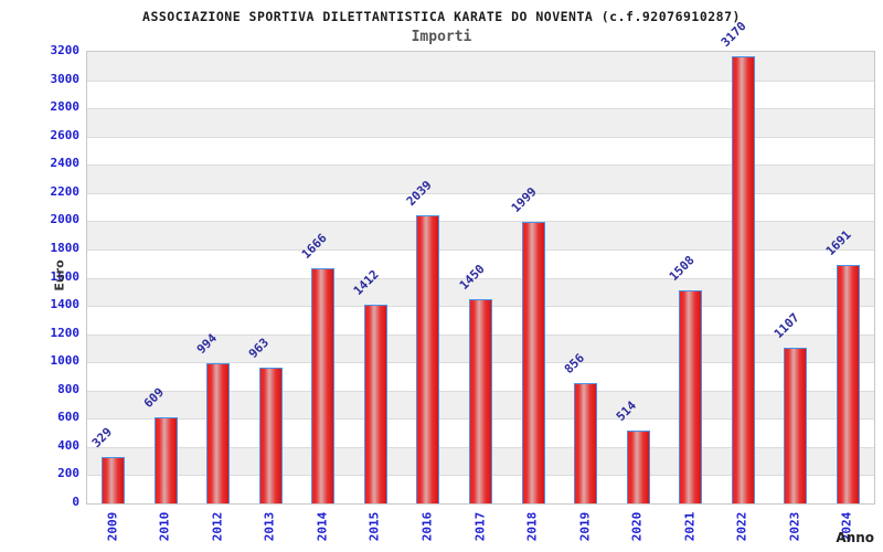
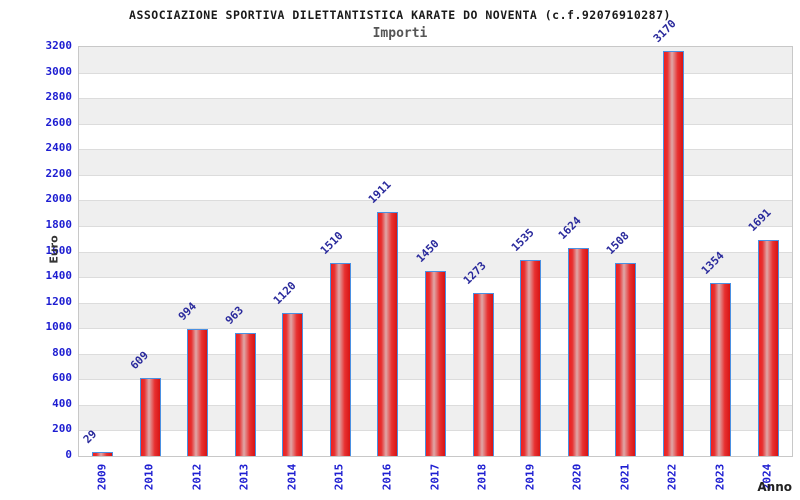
2009: 329 -> 29
2014: 1666 -> 1120
2015: 1412 -> 1510
2016: 2039 -> 1911
2018: 1999 -> 1273
2019: 856 -> 1535
2020: 514 -> 1624
2023: 1107 -> 1354
